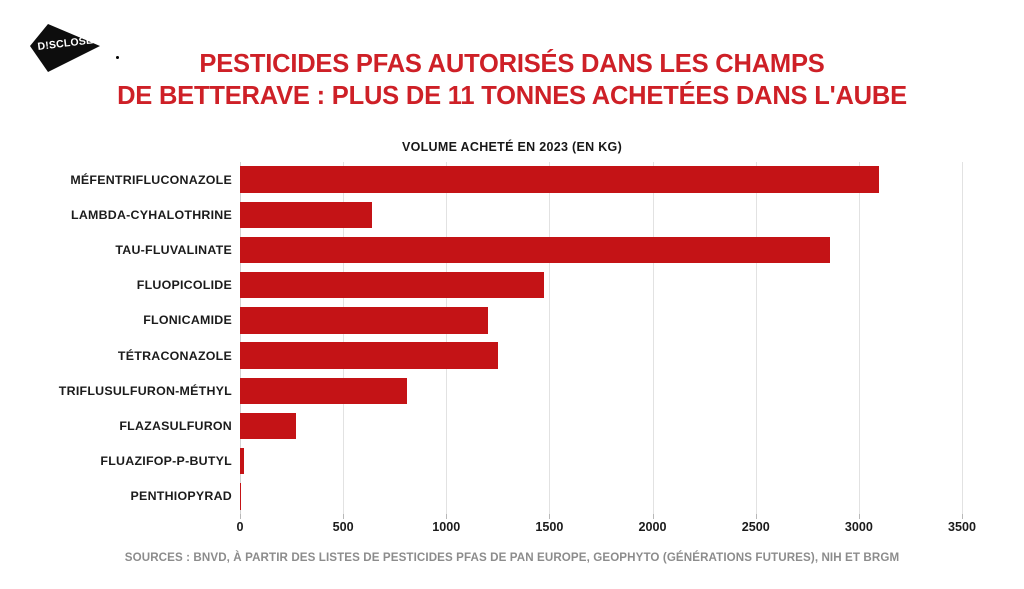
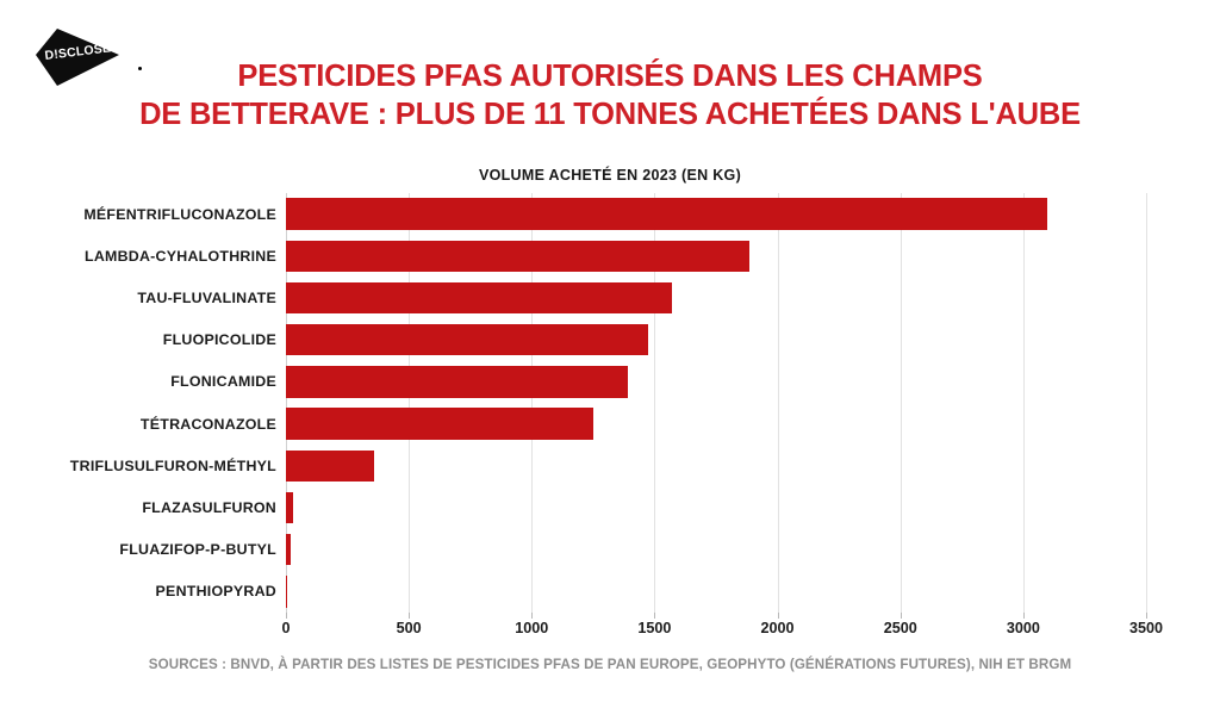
LAMBDA-CYHALOTHRINE: 640 -> 1880
TAU-FLUVALINATE: 2860 -> 1570
FLONICAMIDE: 1200 -> 1390
TRIFLUSULFURON-MÉTHYL: 810 -> 360
FLAZASULFURON: 270 -> 30
